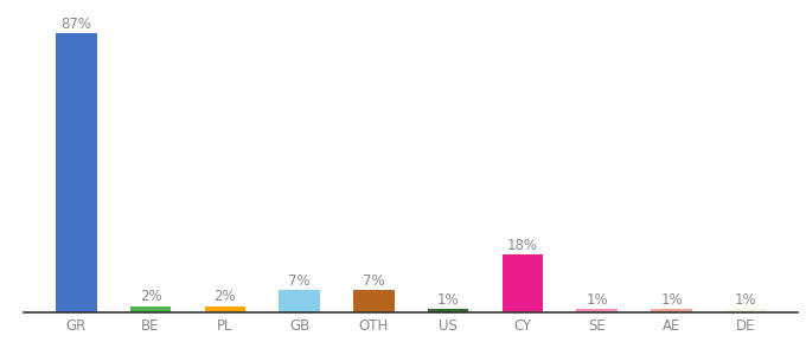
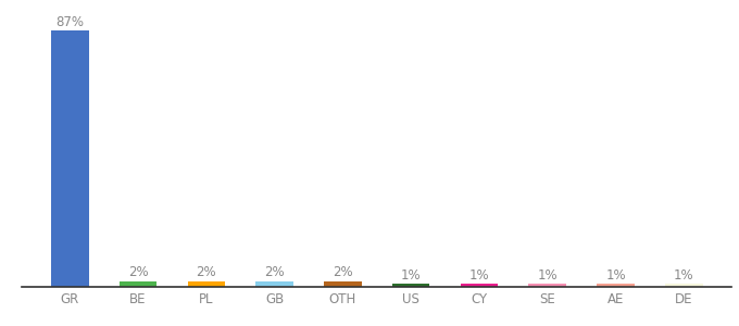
GB: 7% -> 2%
OTH: 7% -> 2%
CY: 18% -> 1%
